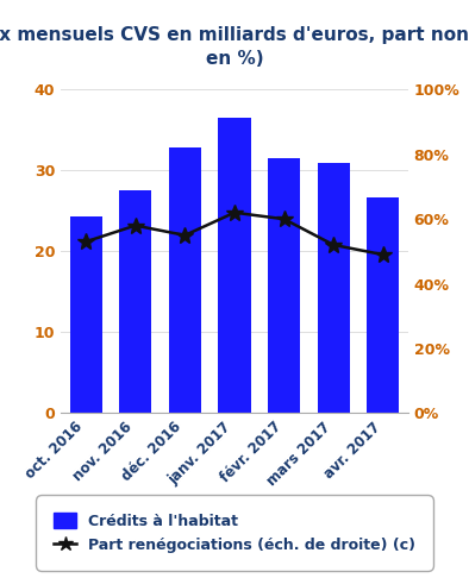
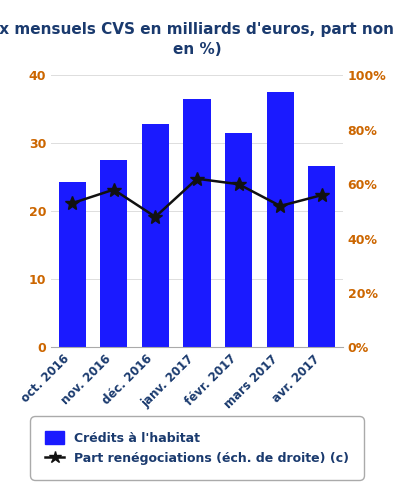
Part renégociations (éch. de droite) (c)/déc. 2016: 55% -> 48%
Crédits à l'habitat/mars 2017: 31.0 -> 37.6
Part renégociations (éch. de droite) (c)/avr. 2017: 49% -> 56%
